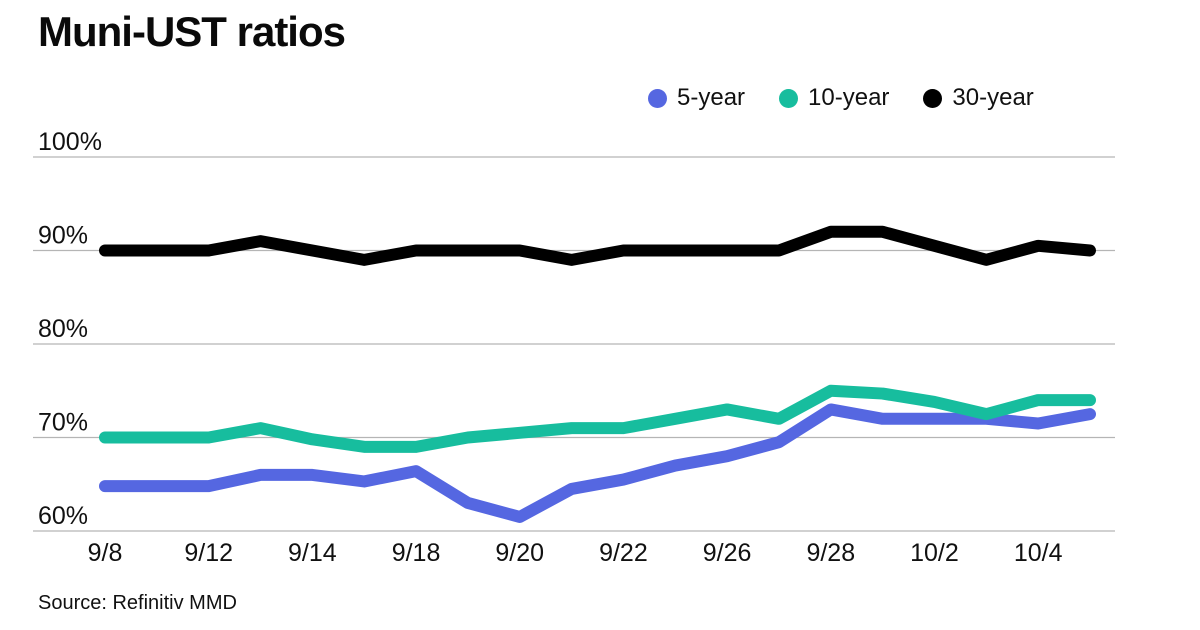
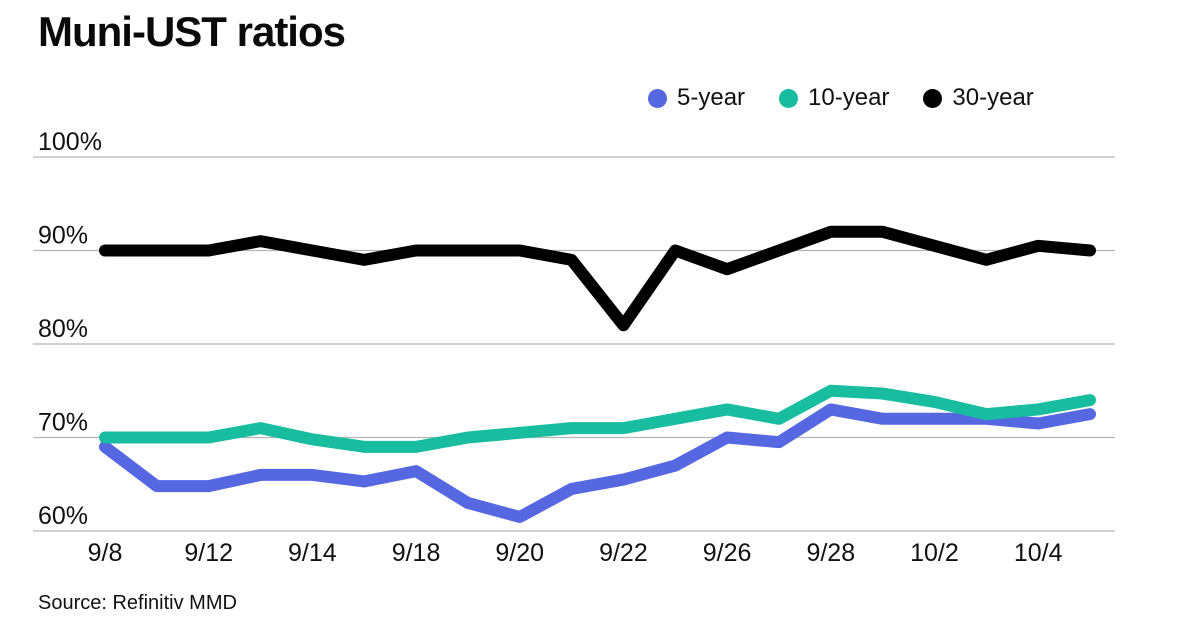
5-year/9/8: 65% -> 69%
30-year/9/22: 90% -> 82%
5-year/9/26: 68% -> 70%
30-year/9/26: 90% -> 88%
10-year/10/4: 74% -> 73%
